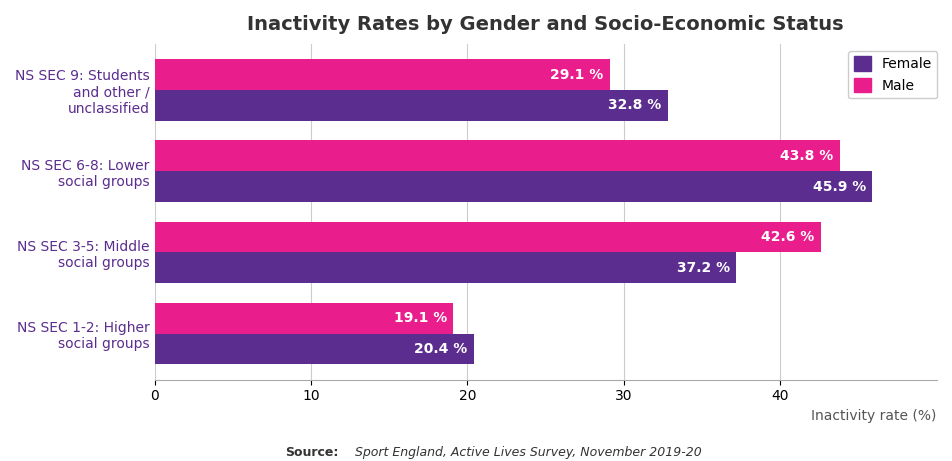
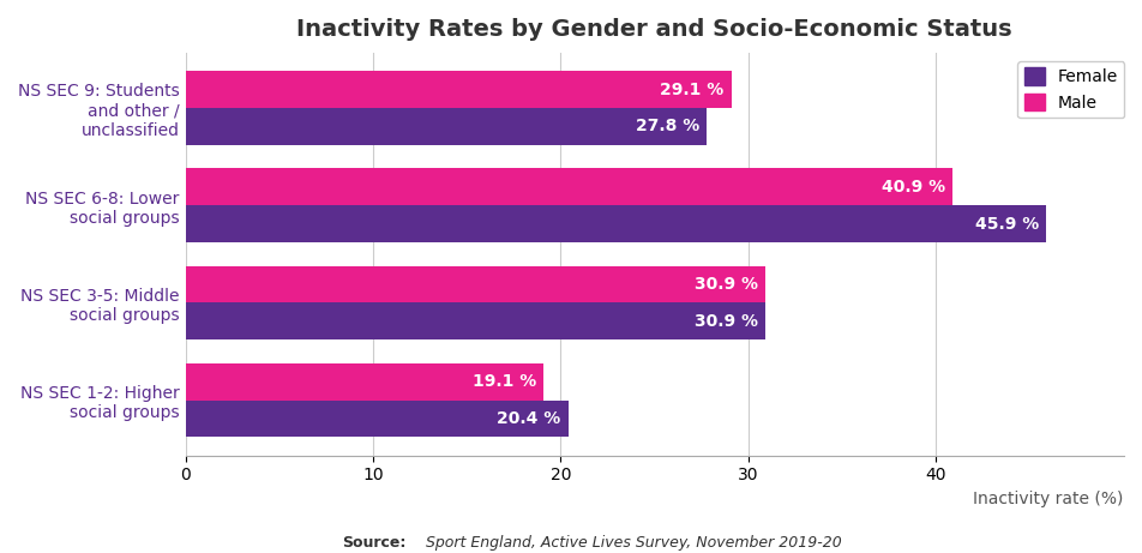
Female/NS SEC 9: Students and other / unclassified: 32.8 -> 27.8
Male/NS SEC 6-8: Lower social groups: 43.8 -> 40.9
Male/NS SEC 3-5: Middle social groups: 42.6 -> 30.9
Female/NS SEC 3-5: Middle social groups: 37.2 -> 30.9
